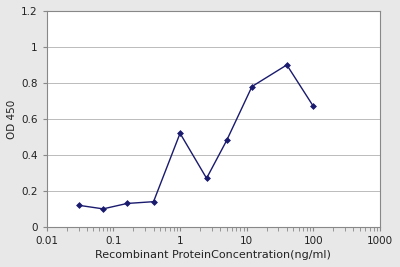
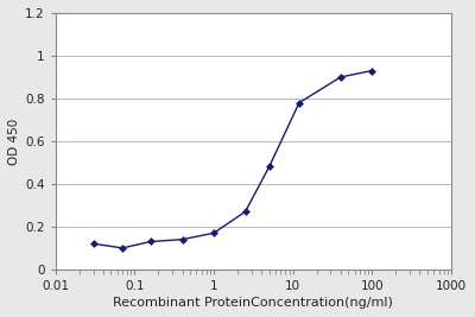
1: 0.52 -> 0.17
100: 0.67 -> 0.93
